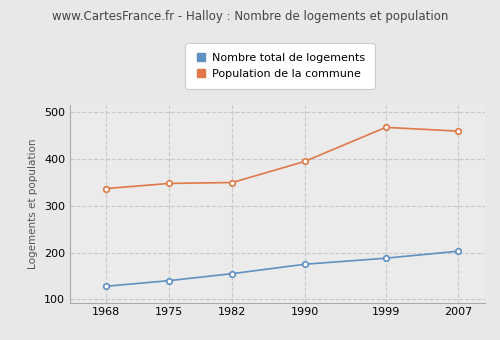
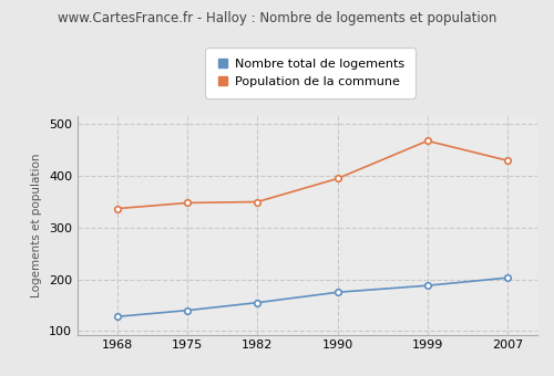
Population de la commune/2007: 460 -> 430
